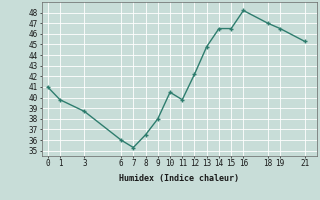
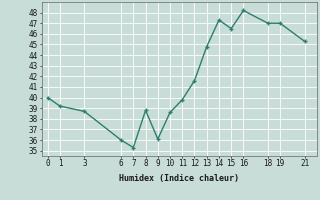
0: 41.0 -> 40.0
1: 39.8 -> 39.2
8: 36.5 -> 38.8
9: 38.0 -> 36.1
10: 40.5 -> 38.6
12: 42.2 -> 41.6
14: 46.5 -> 47.3
19: 46.5 -> 47.0
